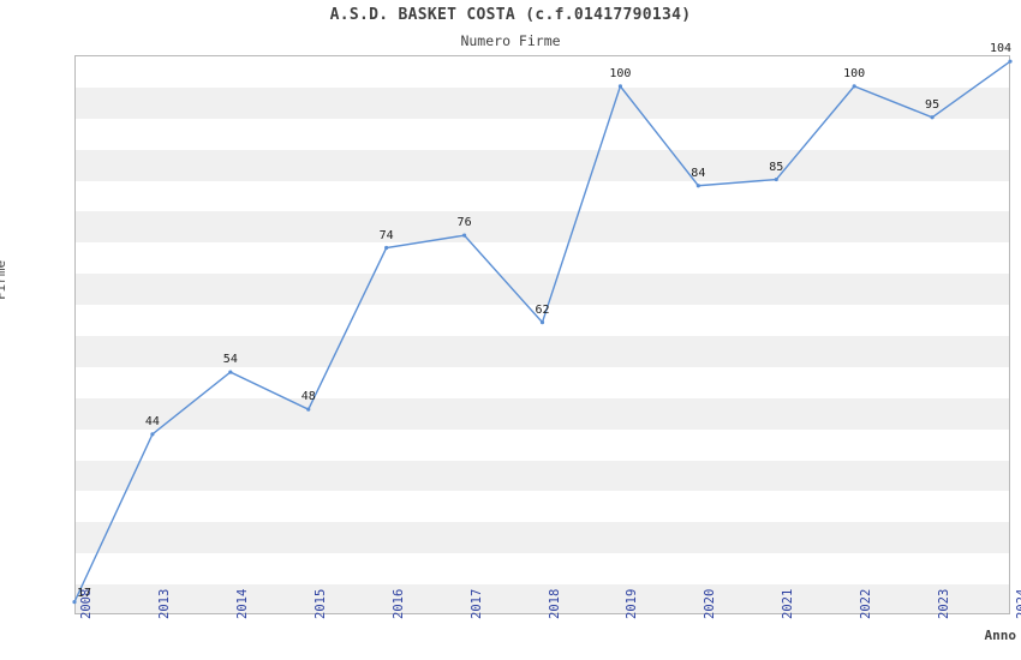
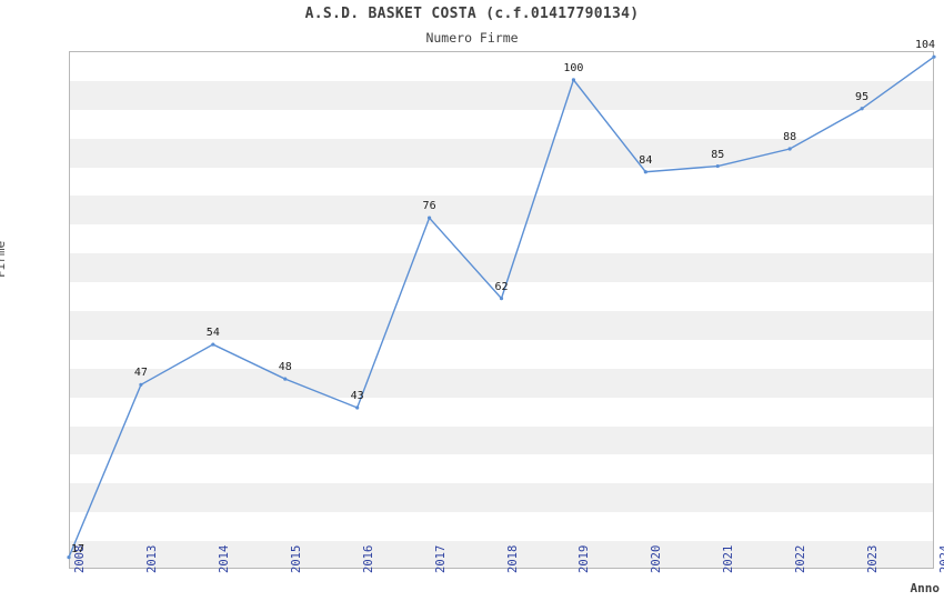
2013: 44 -> 47
2016: 74 -> 43
2022: 100 -> 88
